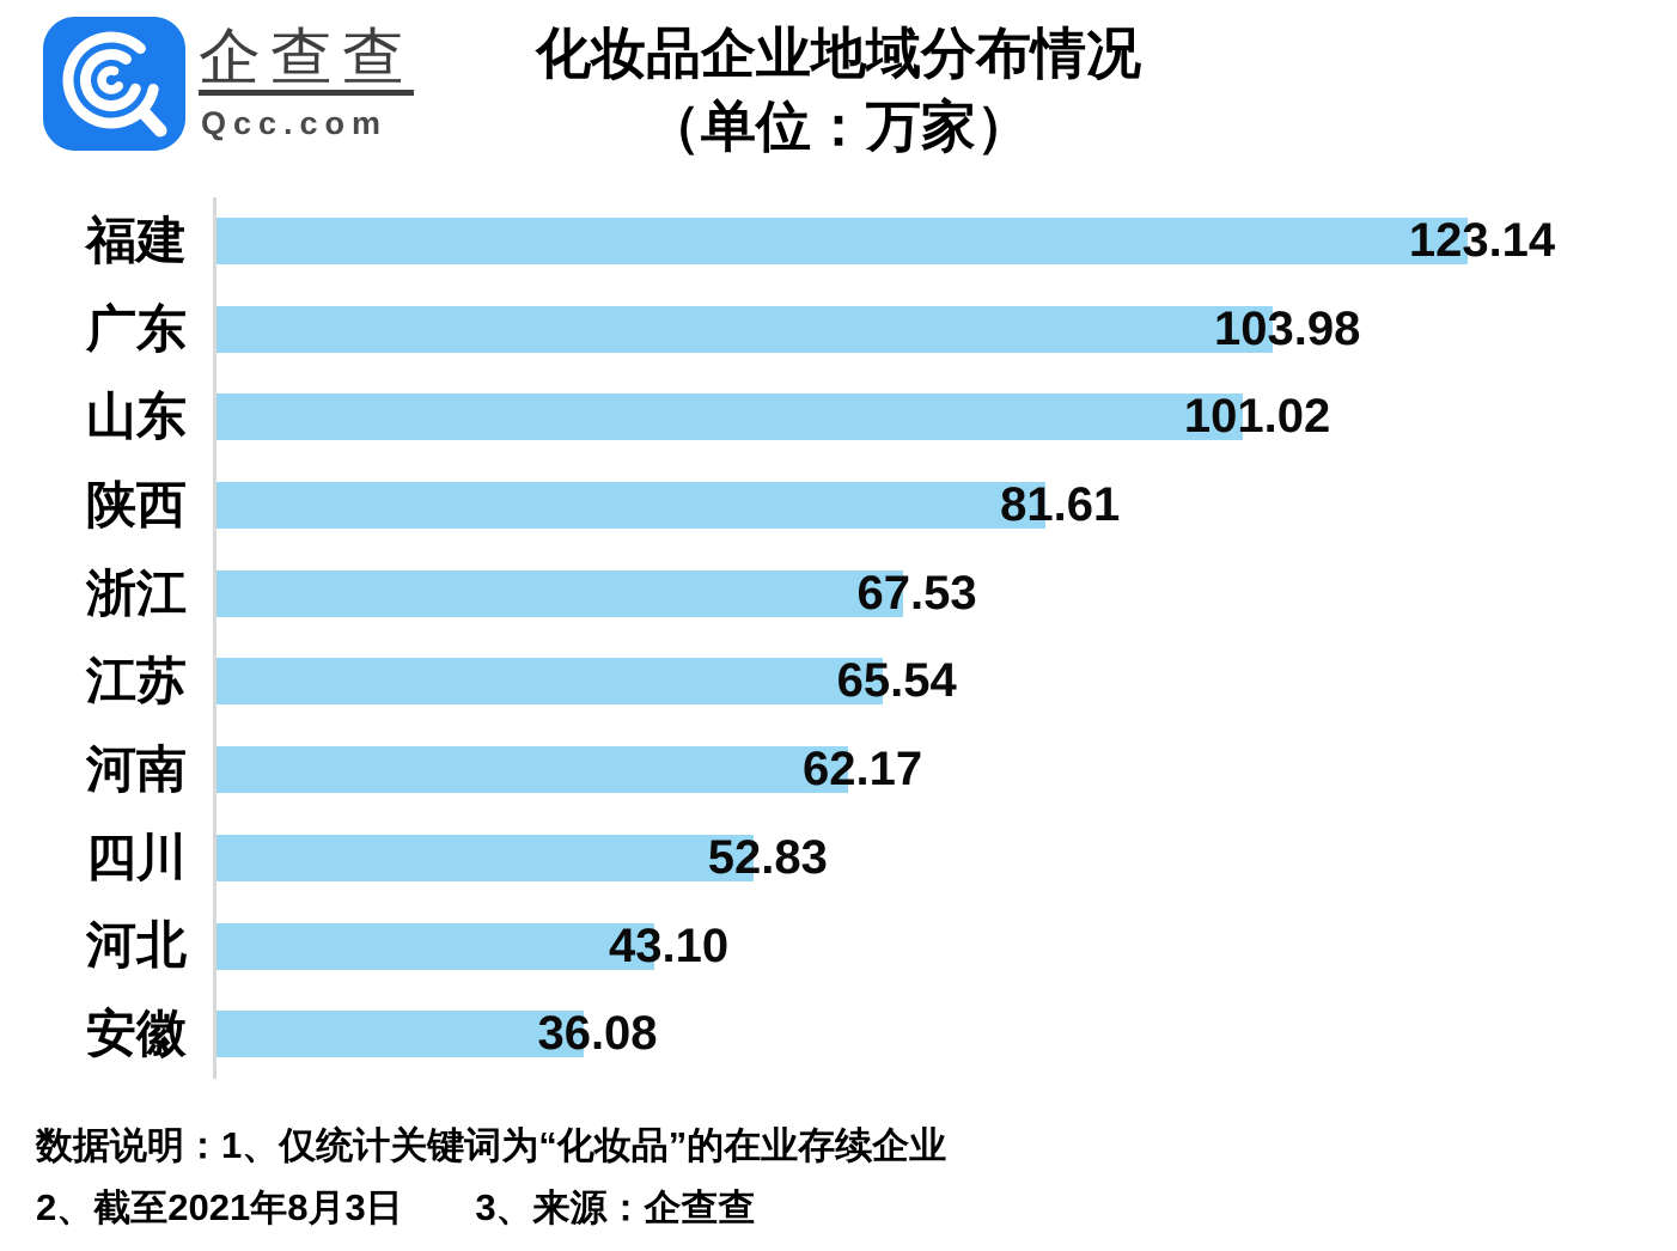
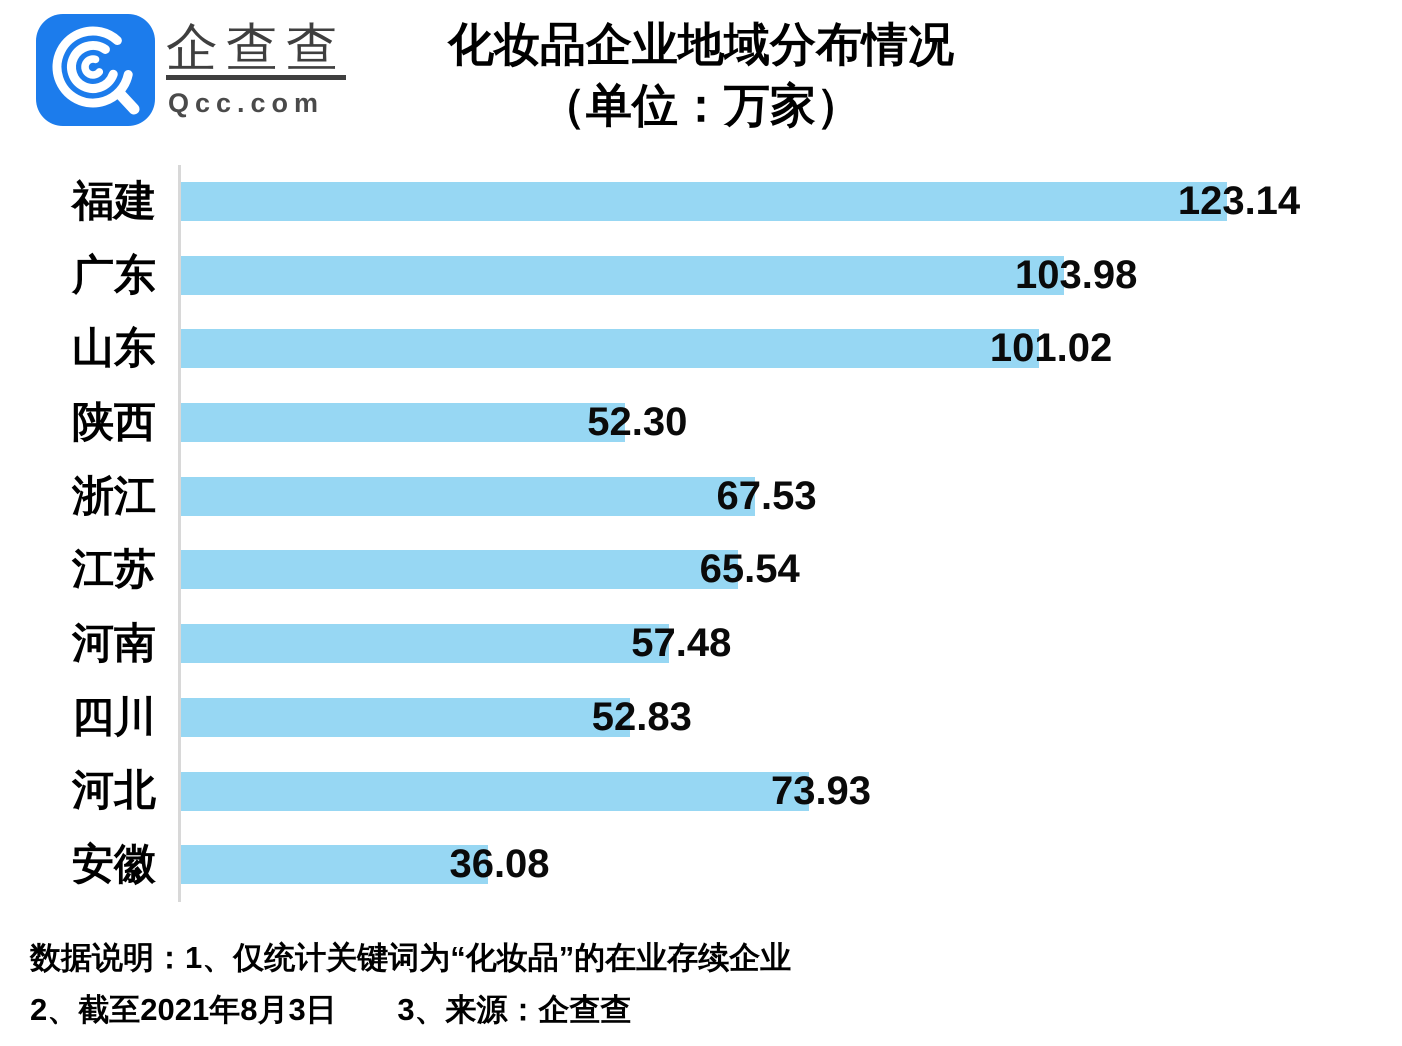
陕西: 81.61 -> 52.30
河南: 62.17 -> 57.48
河北: 43.10 -> 73.93
